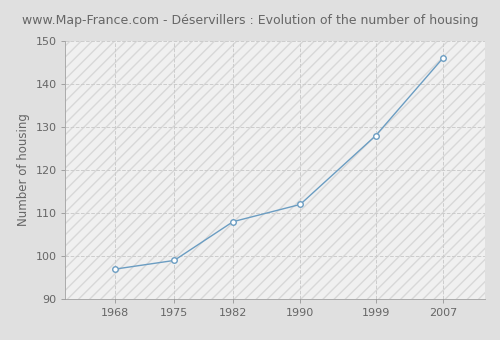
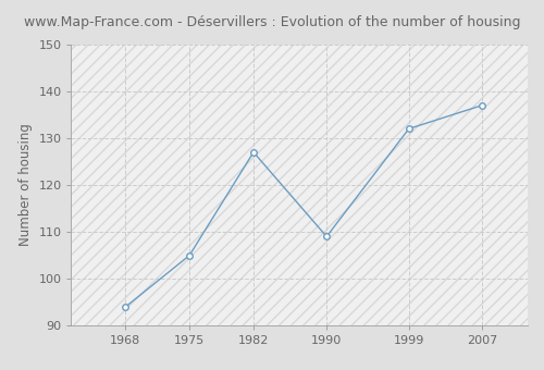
1968: 97 -> 94
1975: 99 -> 105
1982: 108 -> 127
1990: 112 -> 109
1999: 128 -> 132
2007: 146 -> 137
